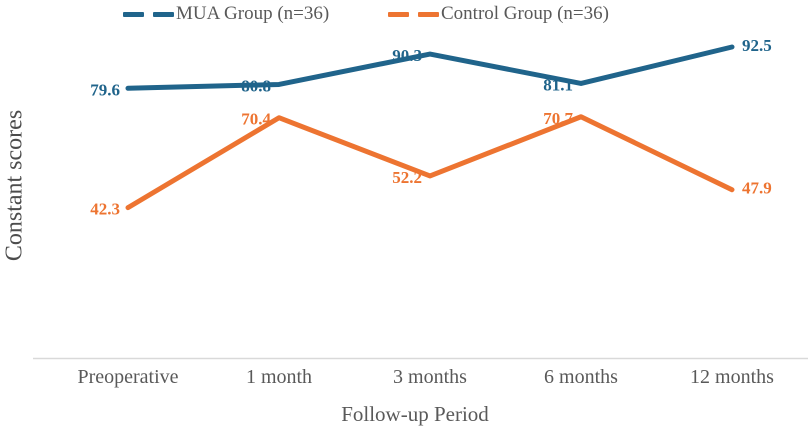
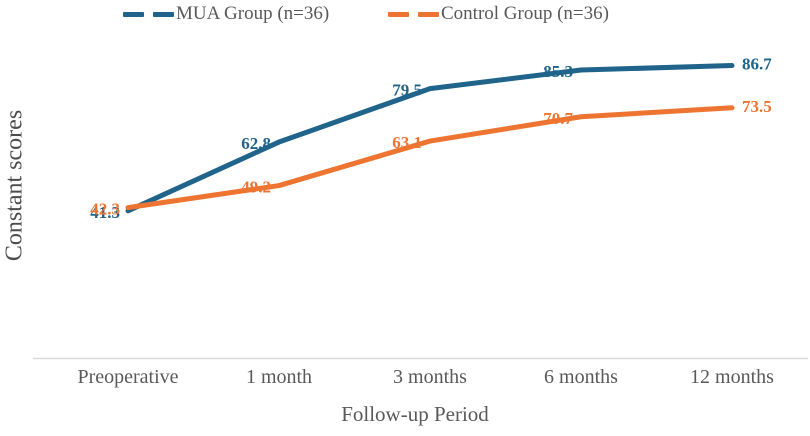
MUA Group (n=36)/Preoperative: 79.6 -> 41.3
MUA Group (n=36)/1 month: 80.8 -> 62.8
Control Group (n=36)/1 month: 70.4 -> 49.2
MUA Group (n=36)/3 months: 90.3 -> 79.5
Control Group (n=36)/3 months: 52.2 -> 63.1
MUA Group (n=36)/6 months: 81.1 -> 85.3
MUA Group (n=36)/12 months: 92.5 -> 86.7
Control Group (n=36)/12 months: 47.9 -> 73.5
